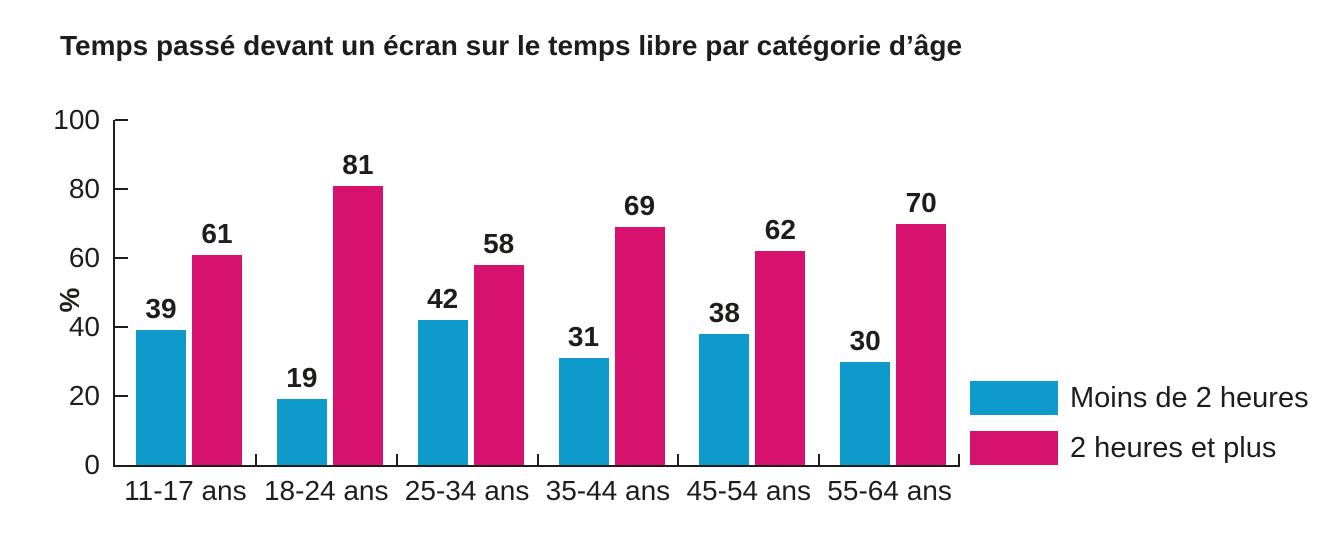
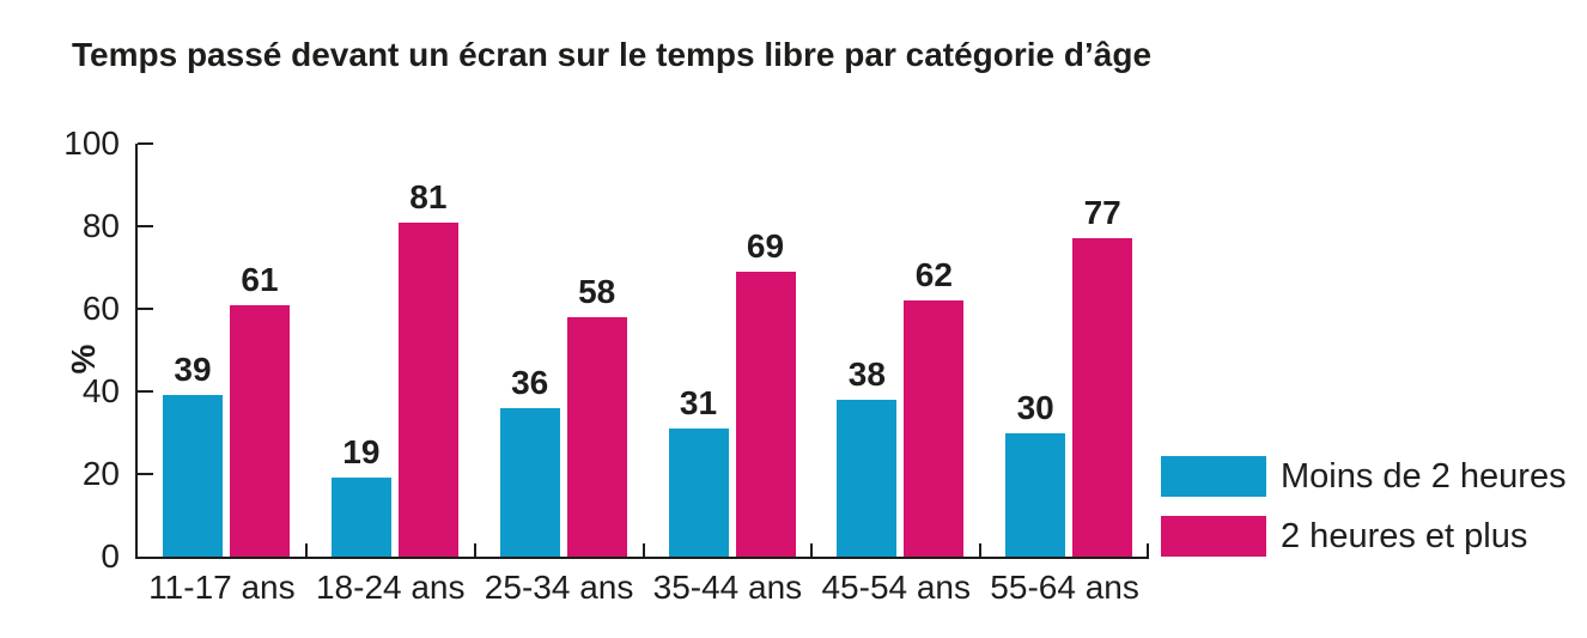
Moins de 2 heures/25-34 ans: 42 -> 36
2 heures et plus/55-64 ans: 70 -> 77
